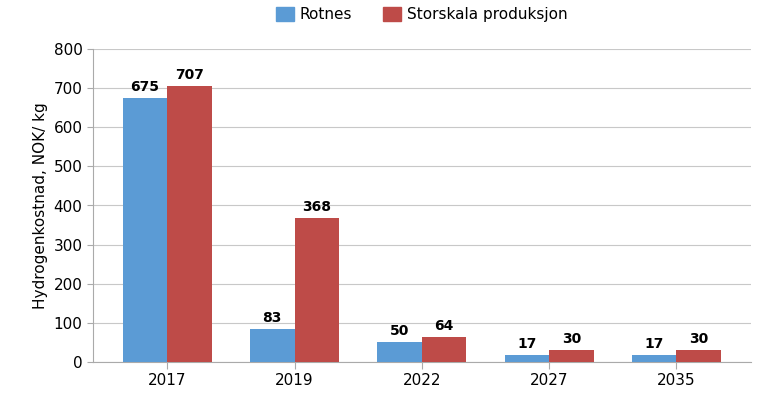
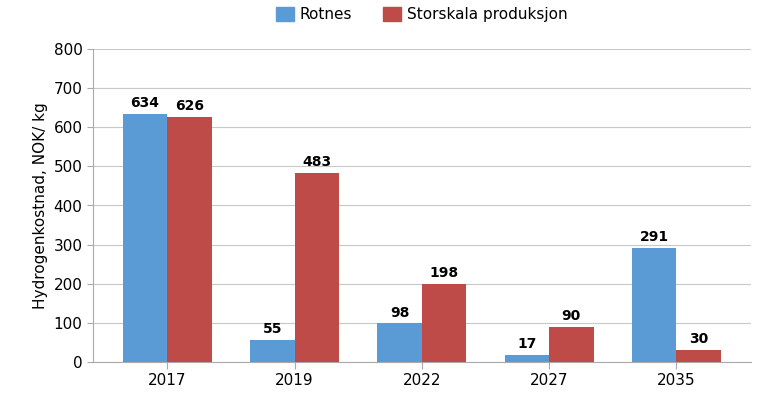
Rotnes/2017: 675 -> 634
Storskala produksjon/2017: 707 -> 626
Rotnes/2019: 83 -> 55
Storskala produksjon/2019: 368 -> 483
Rotnes/2022: 50 -> 98
Storskala produksjon/2022: 64 -> 198
Storskala produksjon/2027: 30 -> 90
Rotnes/2035: 17 -> 291
